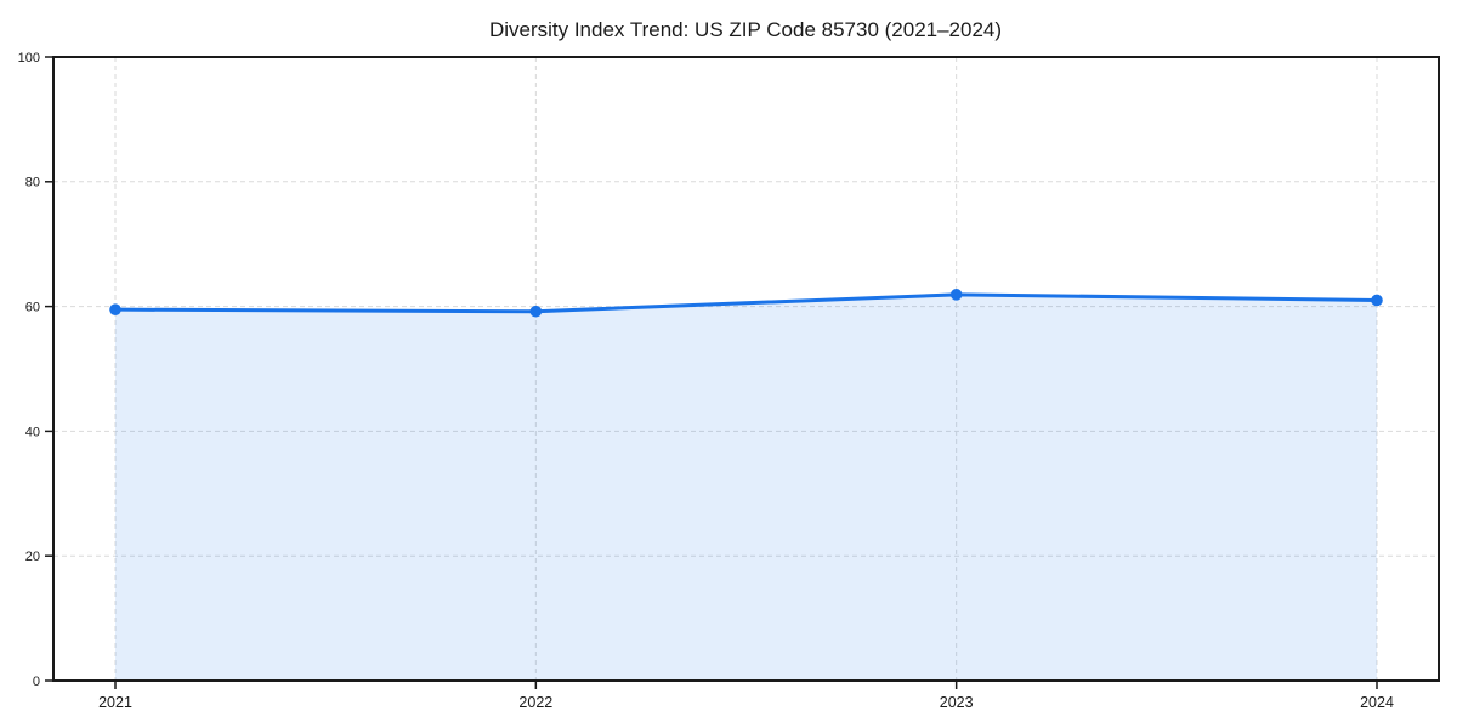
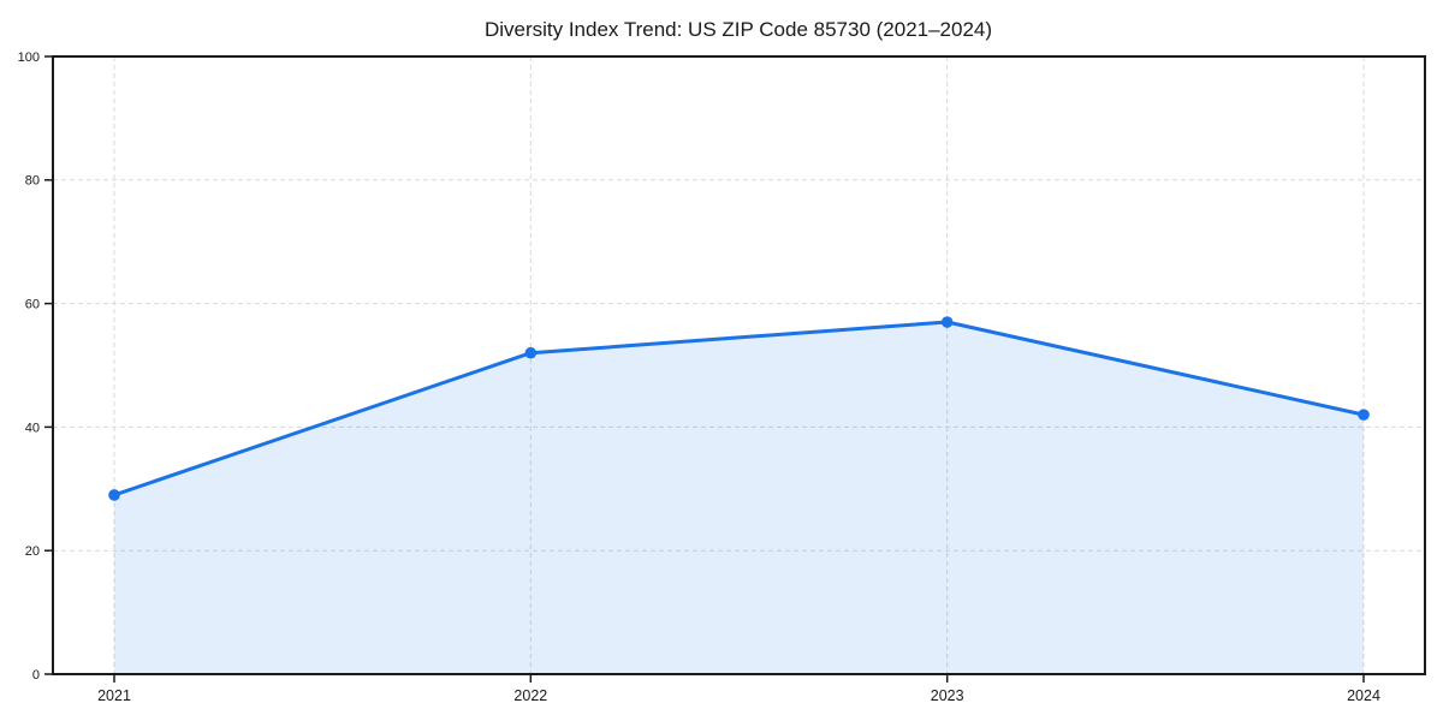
2021: 60 -> 29
2022: 59 -> 52
2023: 62 -> 57
2024: 61 -> 42
